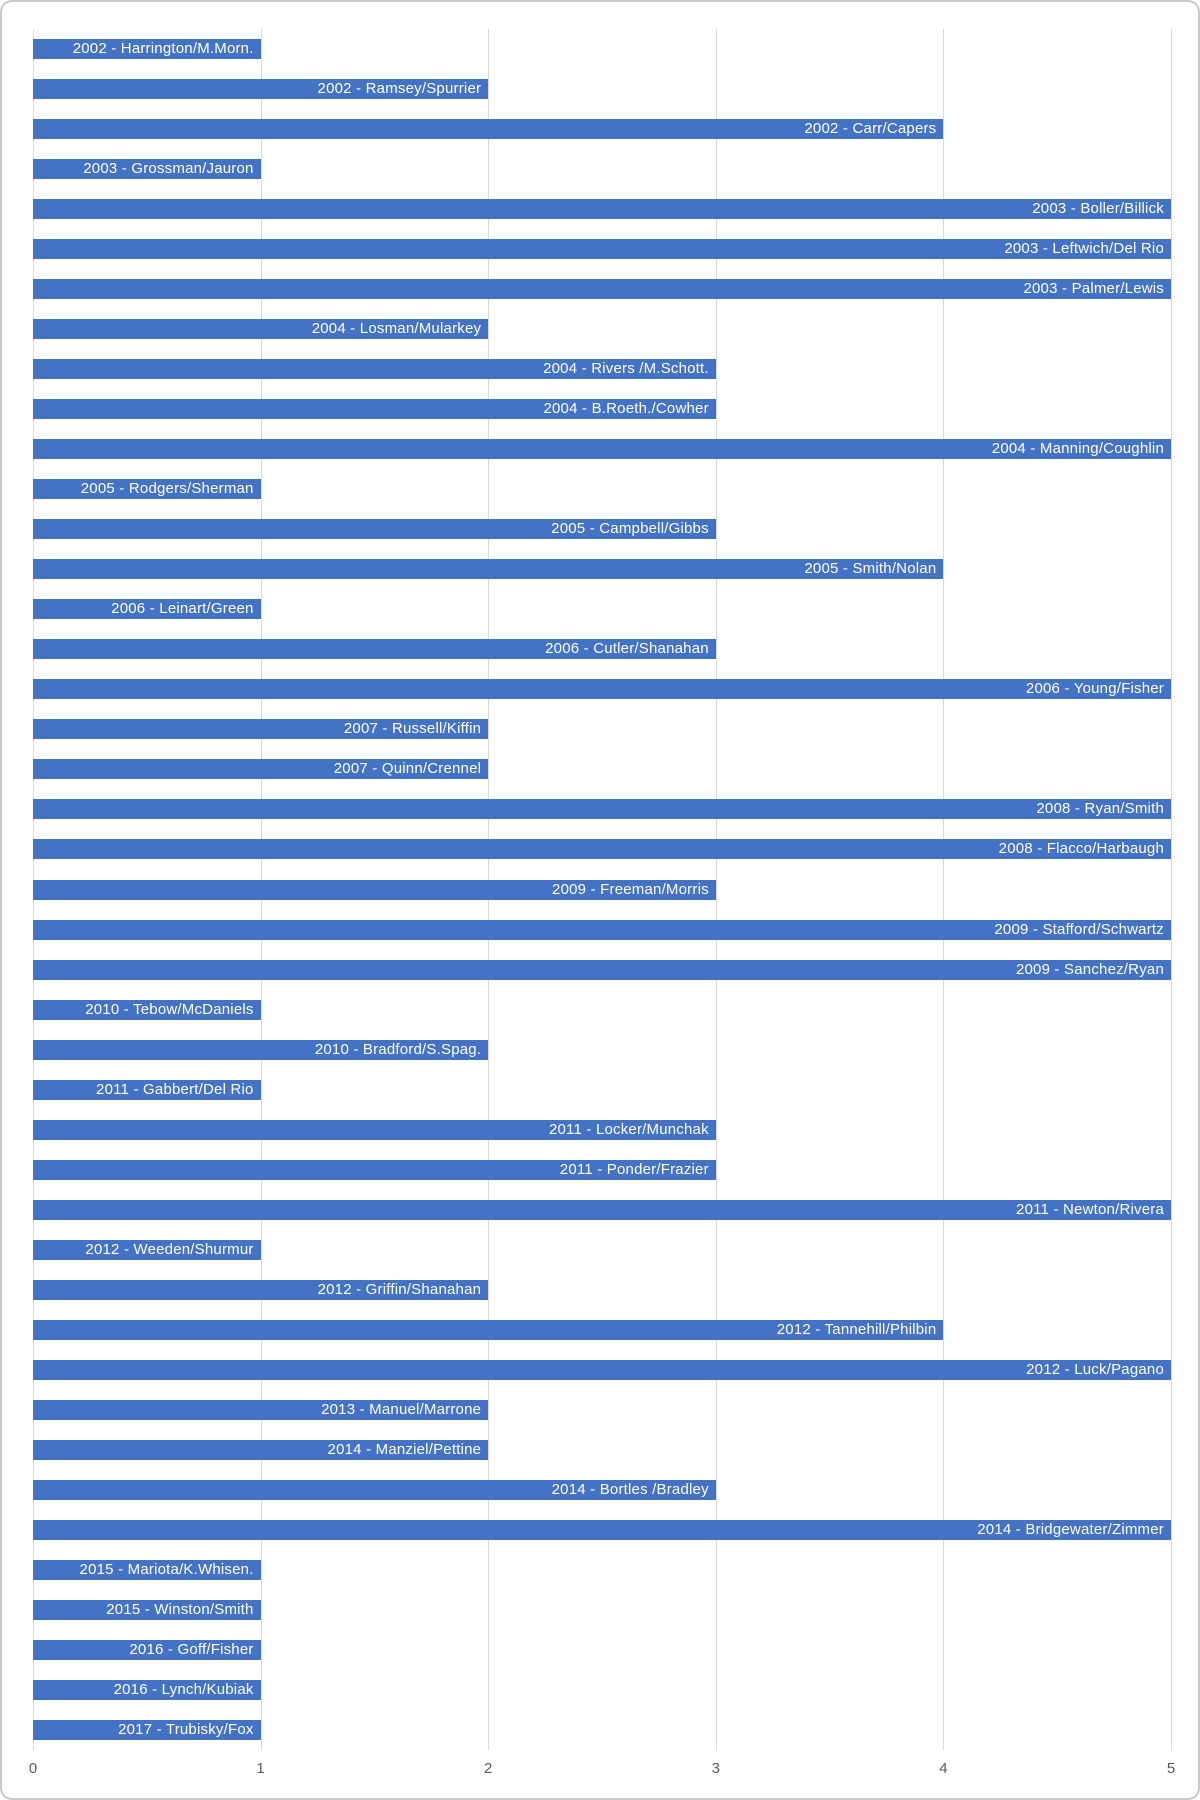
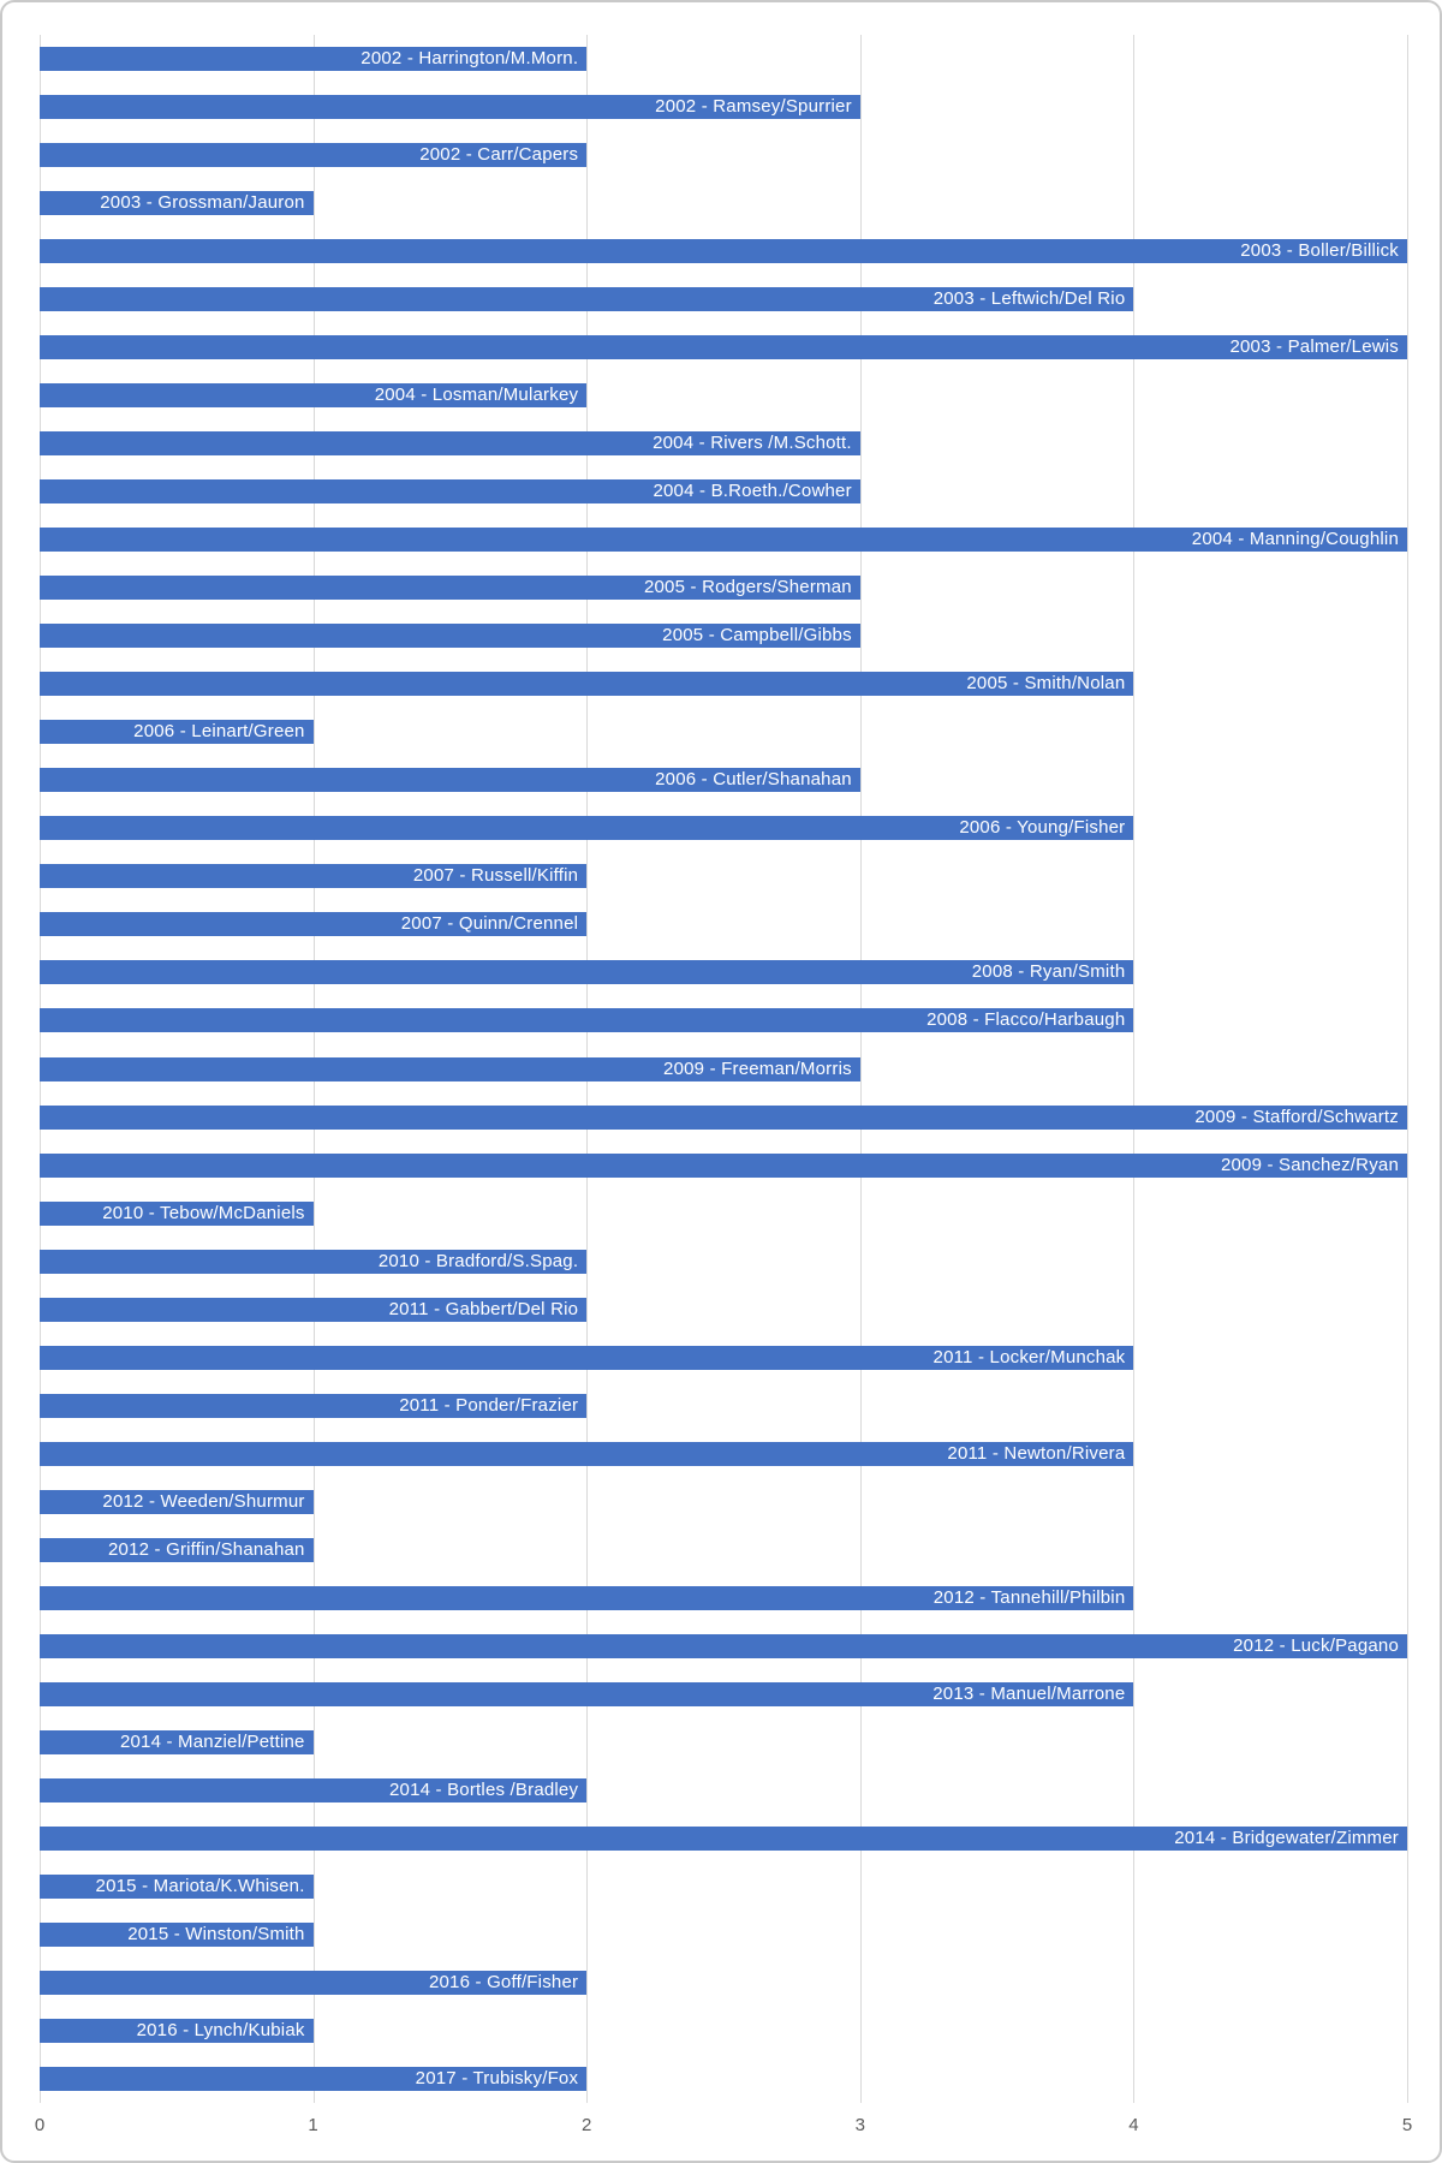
2002 - Harrington/M.Morn.: 1 -> 2
2002 - Ramsey/Spurrier: 2 -> 3
2002 - Carr/Capers: 4 -> 2
2003 - Leftwich/Del Rio: 5 -> 4
2005 - Rodgers/Sherman: 1 -> 3
2006 - Young/Fisher: 5 -> 4
2008 - Ryan/Smith: 5 -> 4
2008 - Flacco/Harbaugh: 5 -> 4
2011 - Gabbert/Del Rio: 1 -> 2
2011 - Locker/Munchak: 3 -> 4
2011 - Ponder/Frazier: 3 -> 2
2011 - Newton/Rivera: 5 -> 4
2012 - Griffin/Shanahan: 2 -> 1
2013 - Manuel/Marrone: 2 -> 4
2014 - Manziel/Pettine: 2 -> 1
2014 - Bortles /Bradley: 3 -> 2
2016 - Goff/Fisher: 1 -> 2
2017 - Trubisky/Fox: 1 -> 2
